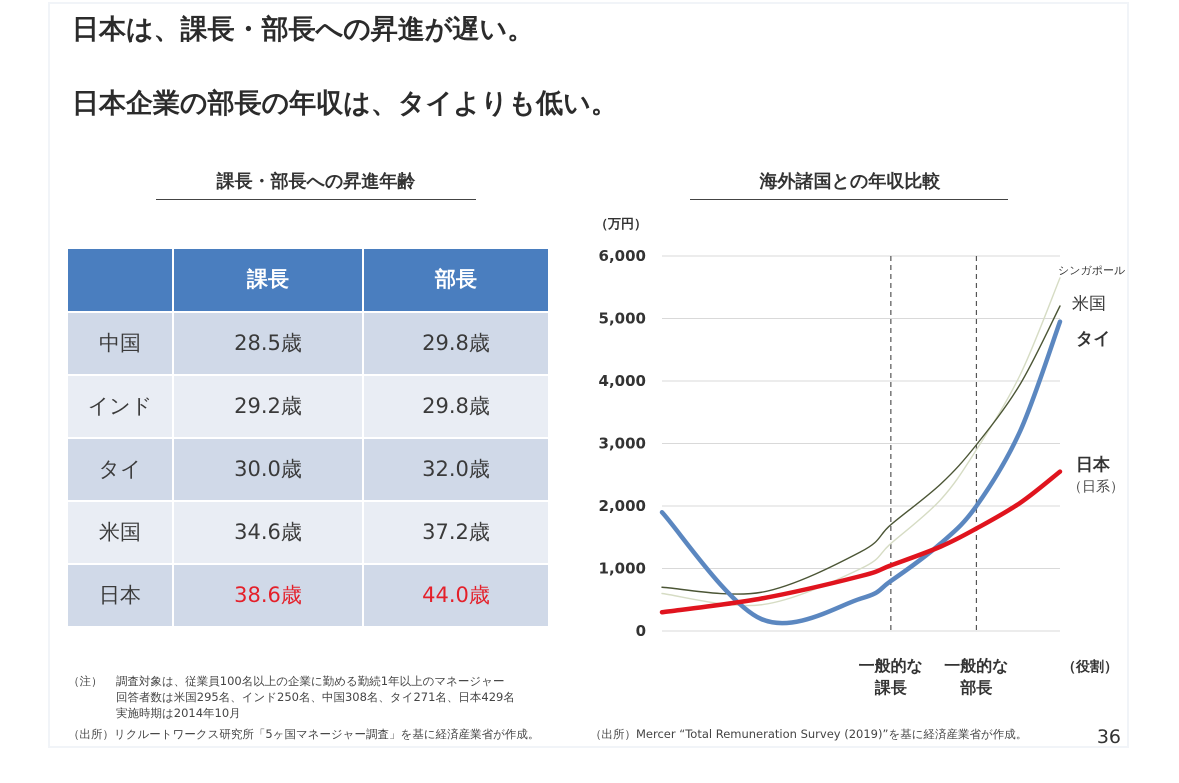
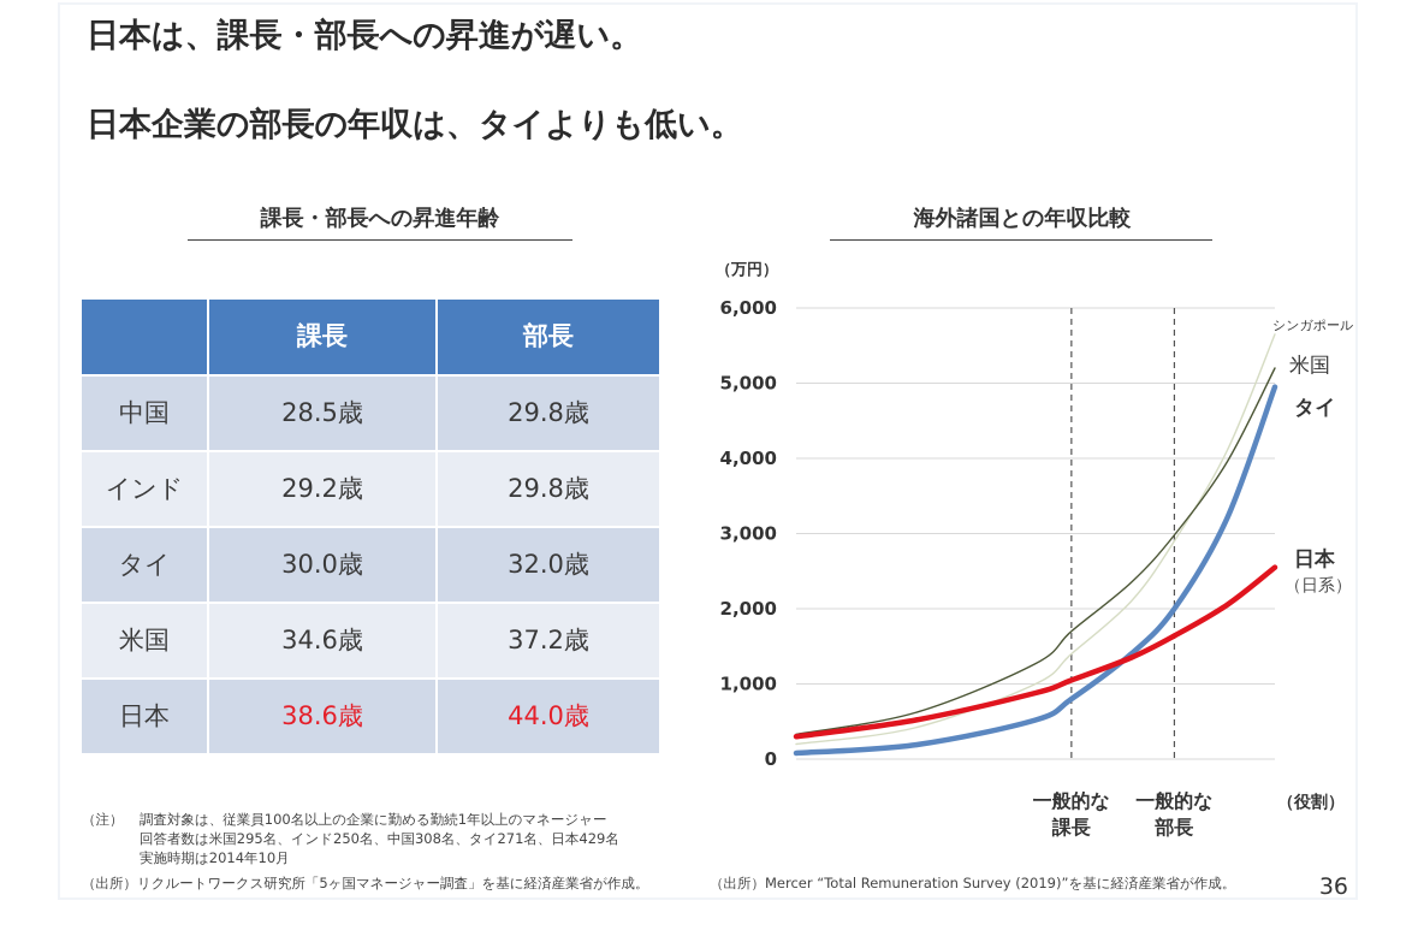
シンガポール/0: 600 -> 200
米国/0: 700 -> 300
タイ/0: 1900 -> 100
